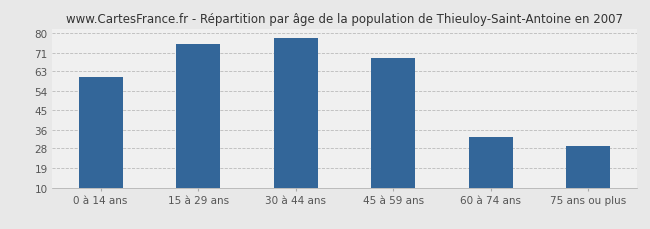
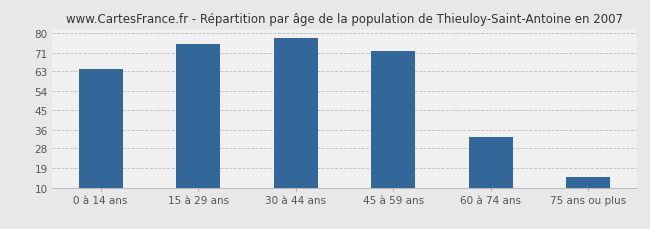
0 à 14 ans: 60 -> 64
45 à 59 ans: 69 -> 72
75 ans ou plus: 29 -> 15
